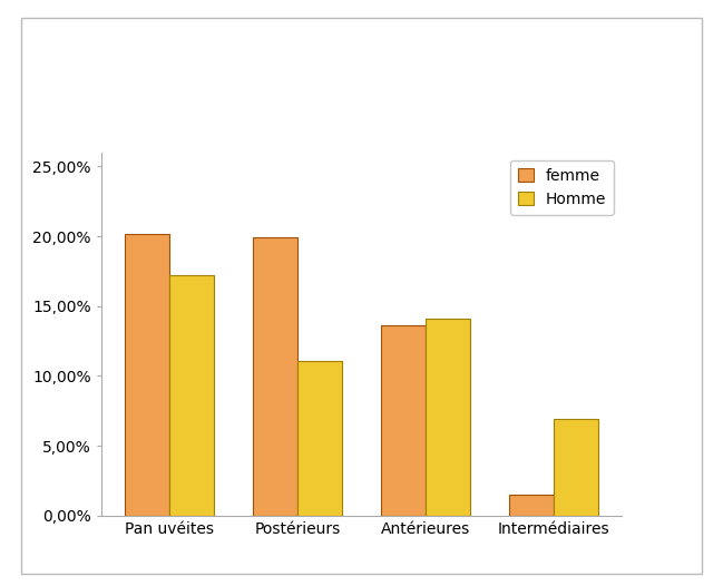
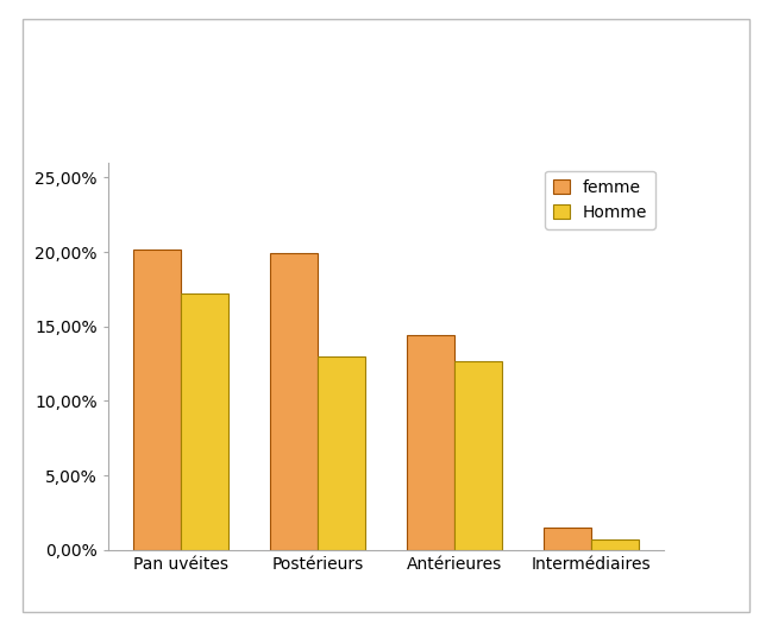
Homme/Postérieurs: 11,1% -> 13,0%
femme/Antérieures: 13,6% -> 14,4%
Homme/Antérieures: 14,1% -> 12,7%
Homme/Intermédiaires: 6,9% -> 0,7%
